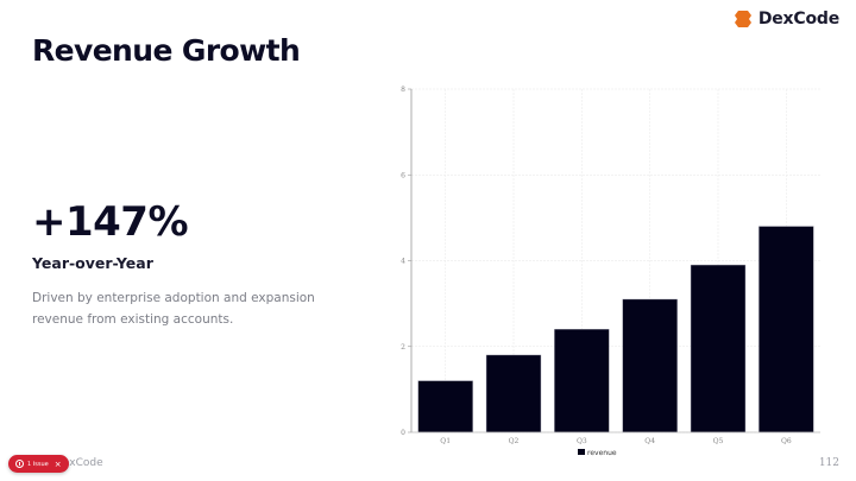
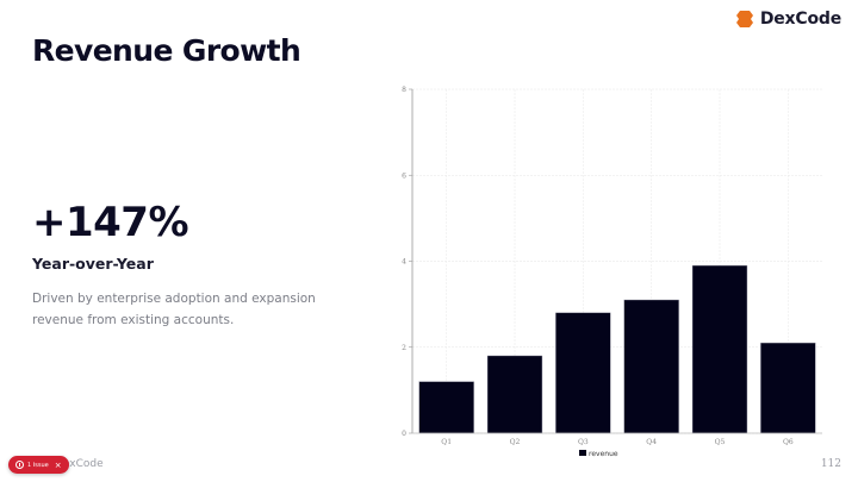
Q3: 2.4 -> 2.8
Q6: 4.8 -> 2.1
